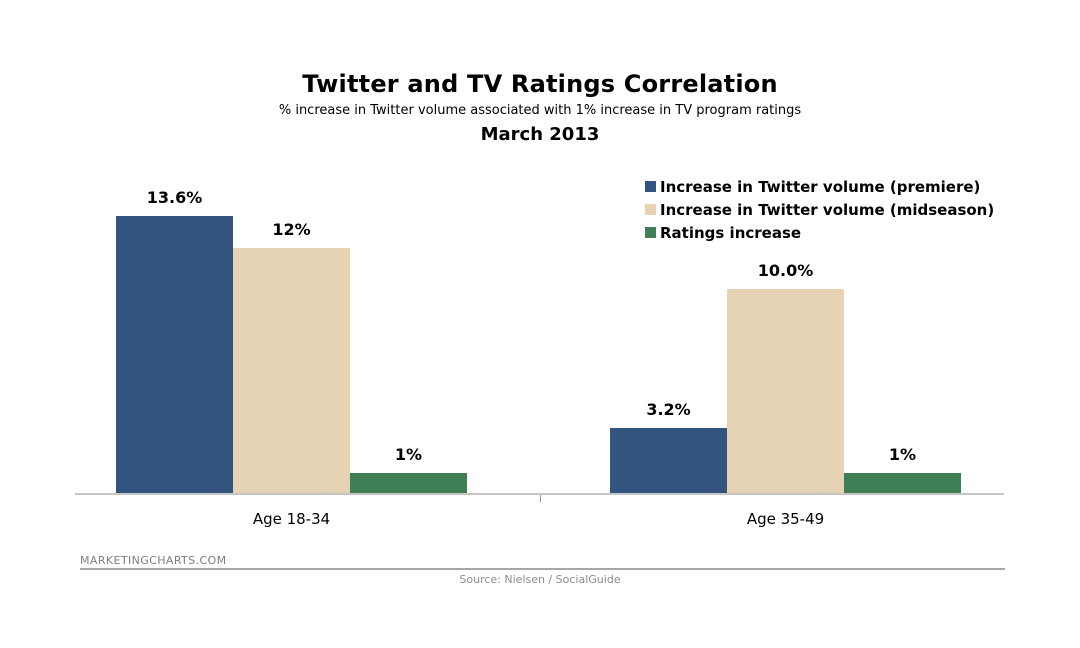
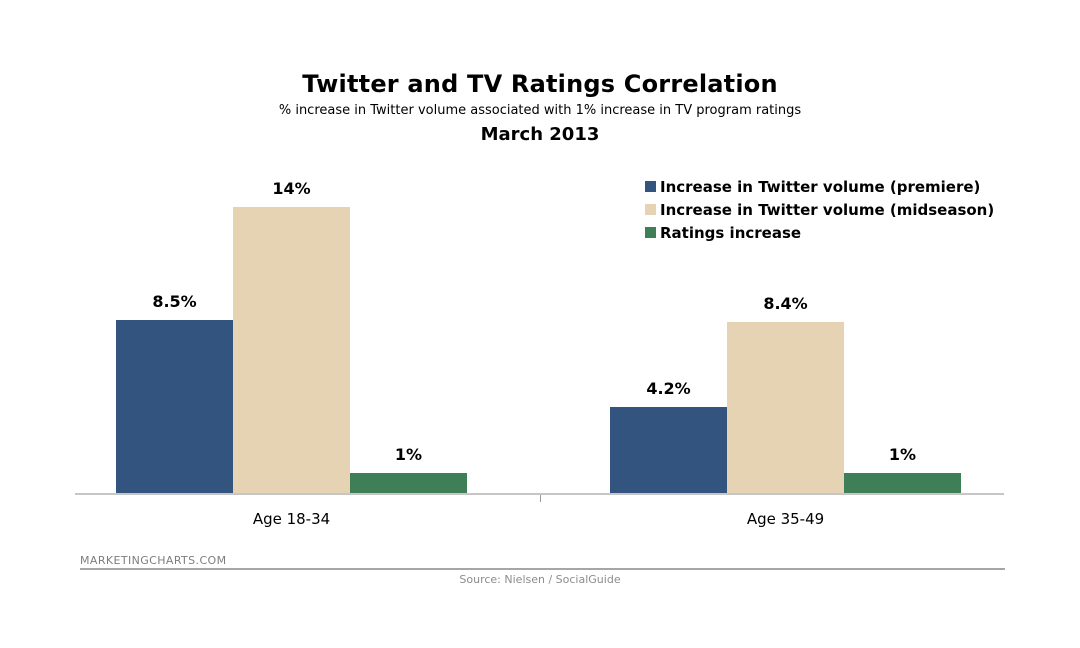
Increase in Twitter volume (premiere)/Age 18-34: 13.6% -> 8.5%
Increase in Twitter volume (midseason)/Age 18-34: 12% -> 14%
Increase in Twitter volume (premiere)/Age 35-49: 3.2% -> 4.2%
Increase in Twitter volume (midseason)/Age 35-49: 10.0% -> 8.4%
